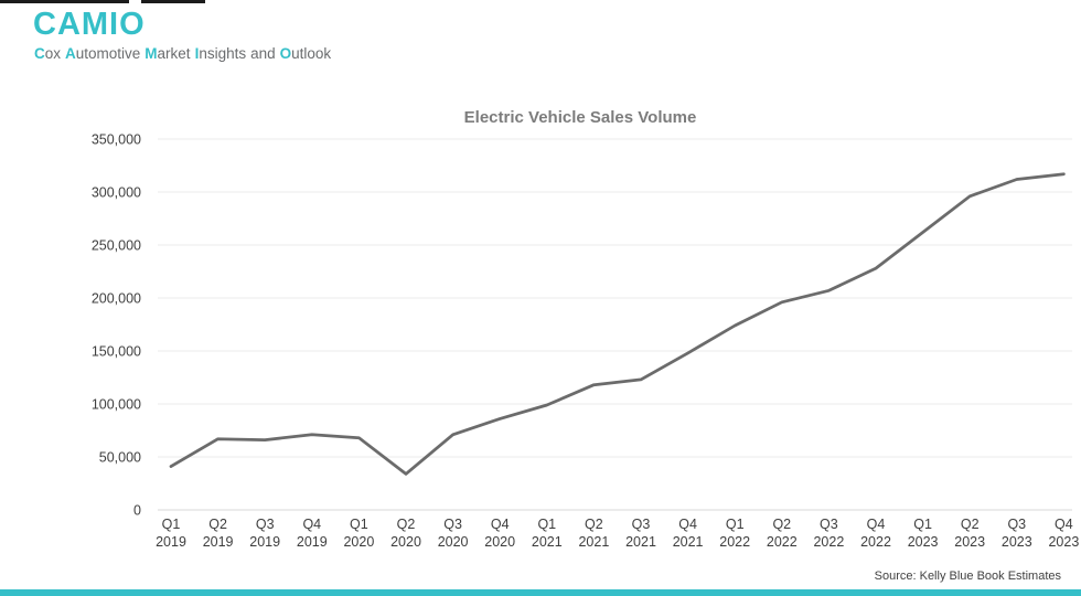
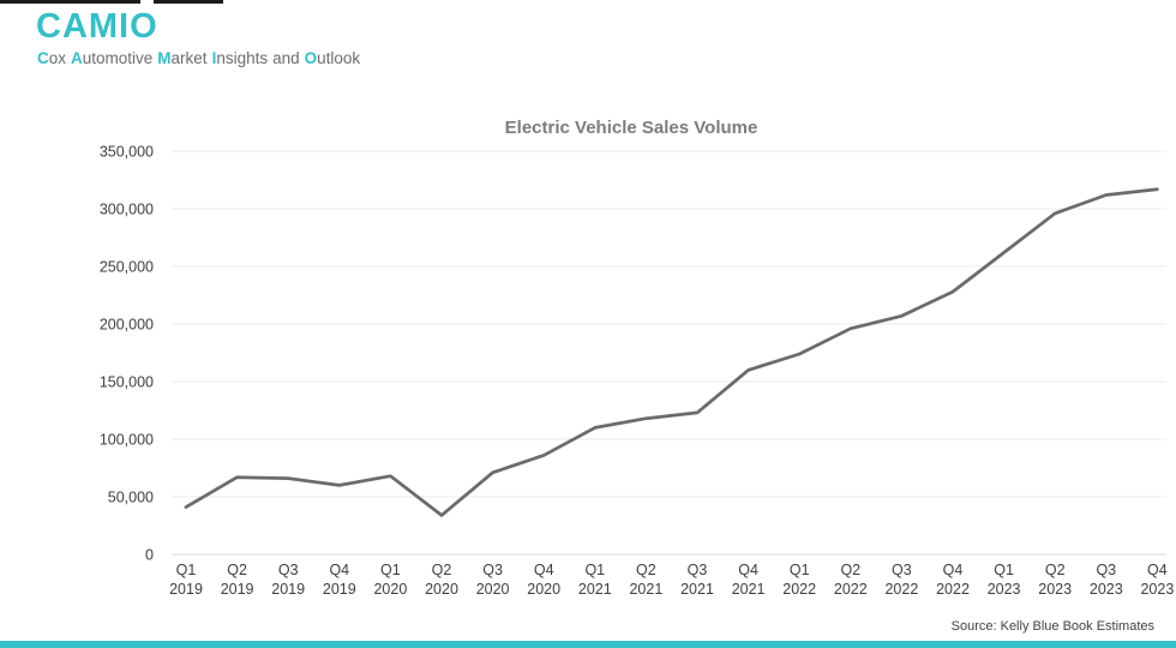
Q4 2019: 70000 -> 60000
Q1 2021: 100000 -> 110000
Q4 2021: 150000 -> 160000
